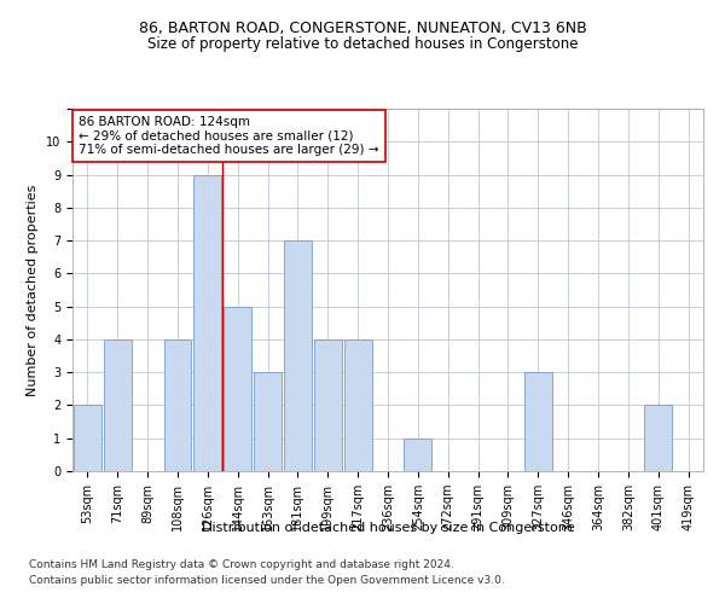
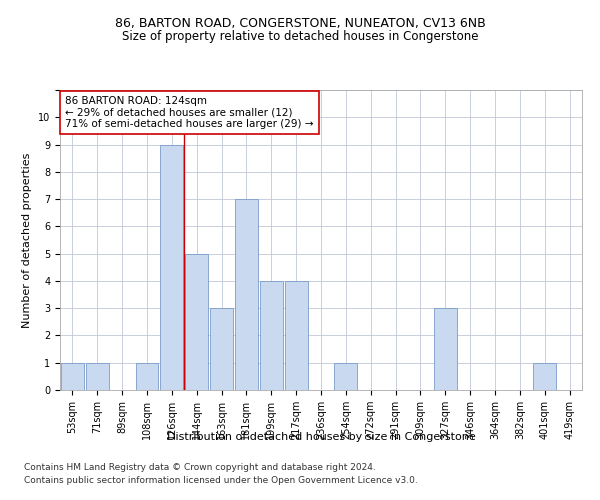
53sqm: 2 -> 1
71sqm: 4 -> 1
108sqm: 4 -> 1
401sqm: 2 -> 1
